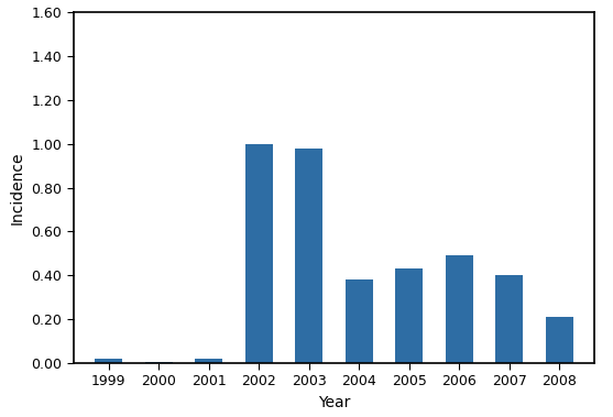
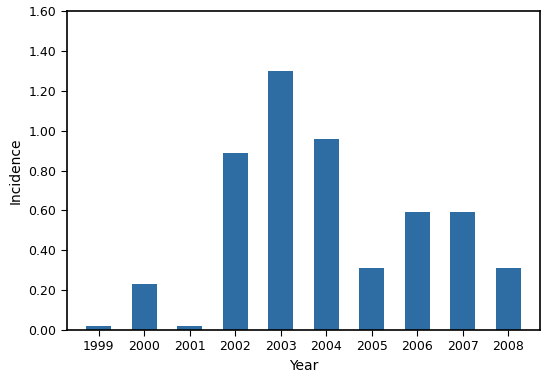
2000: 0.01 -> 0.23
2002: 1.00 -> 0.89
2003: 0.98 -> 1.30
2004: 0.38 -> 0.96
2005: 0.43 -> 0.31
2006: 0.49 -> 0.59
2007: 0.40 -> 0.59
2008: 0.21 -> 0.31
